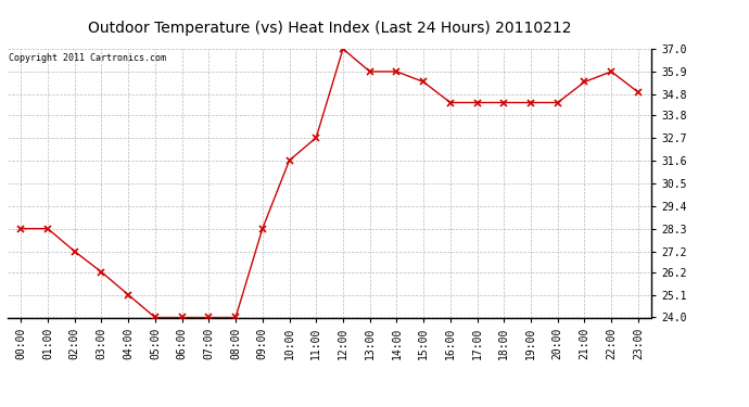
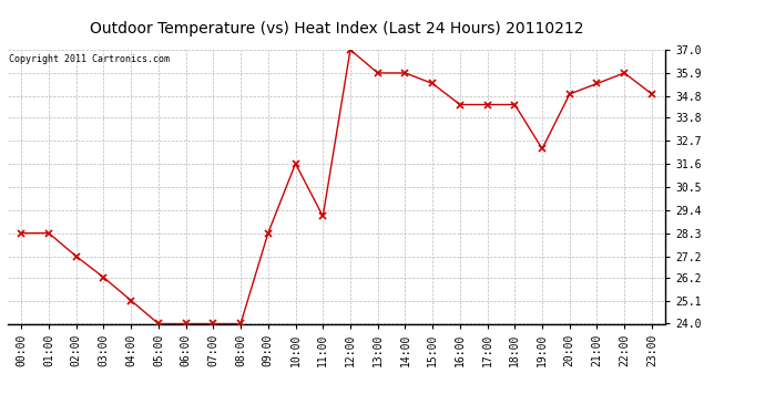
11:00: 32.7 -> 29.1
19:00: 34.4 -> 32.3
20:00: 34.4 -> 34.9
